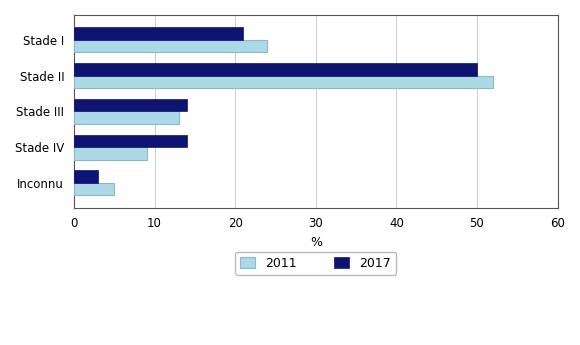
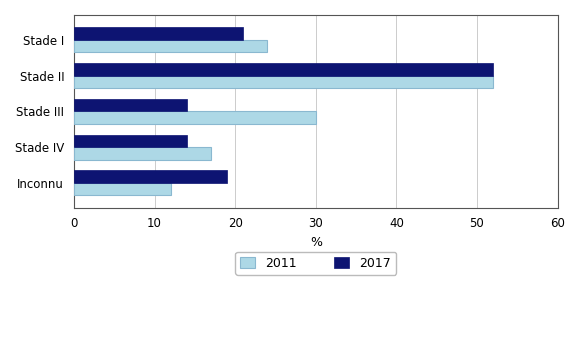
2017/Stade II: 50 -> 52
2011/Stade III: 13 -> 30
2011/Stade IV: 9 -> 17
2017/Inconnu: 3 -> 19
2011/Inconnu: 5 -> 12
